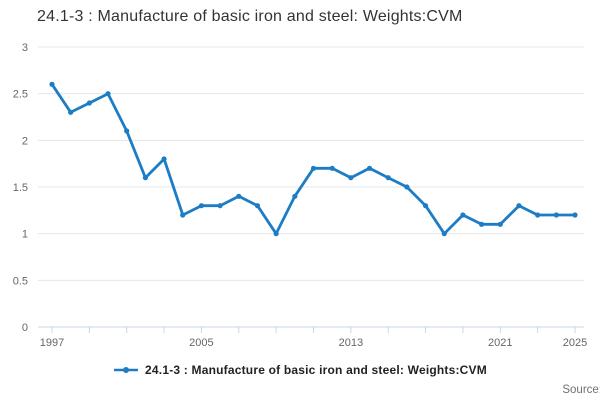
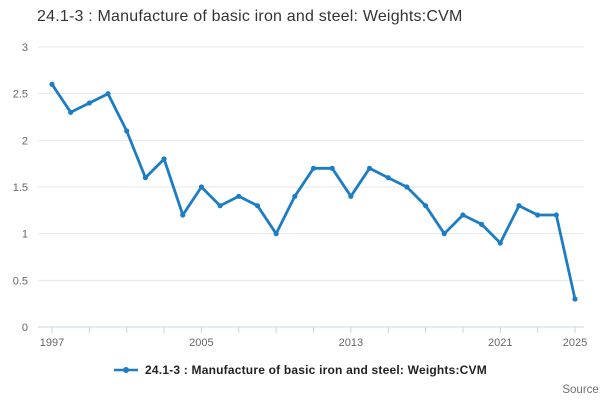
2005: 1.3 -> 1.5
2013: 1.6 -> 1.4
2021: 1.1 -> 0.9
2025: 1.2 -> 0.3
